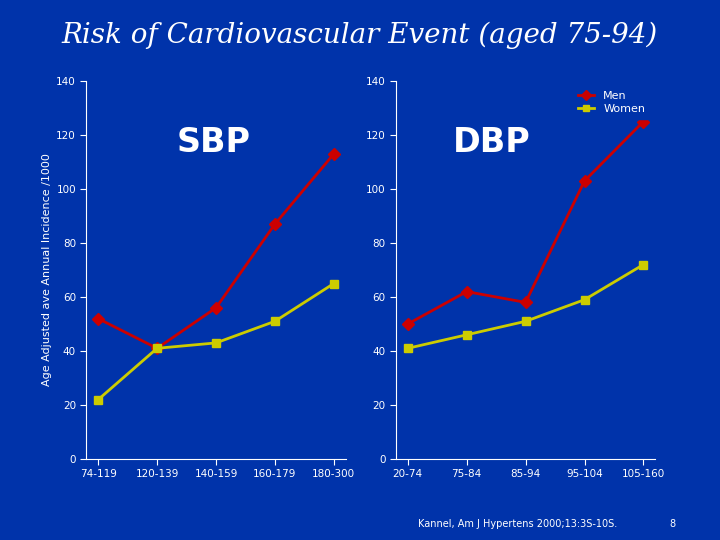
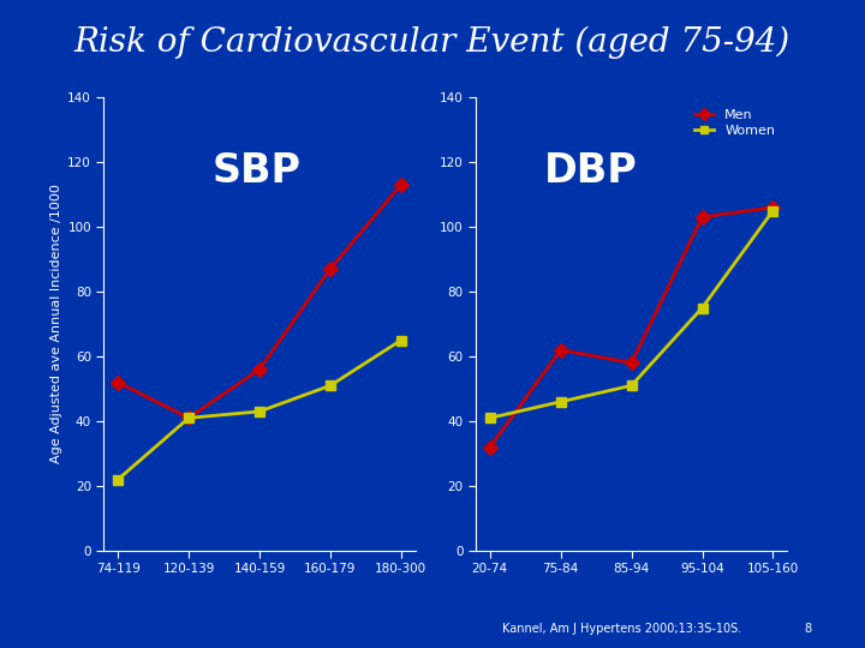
Men/20-74: 50 -> 32
Women/95-104: 59 -> 75
Men/105-160: 125 -> 106
Women/105-160: 72 -> 105
